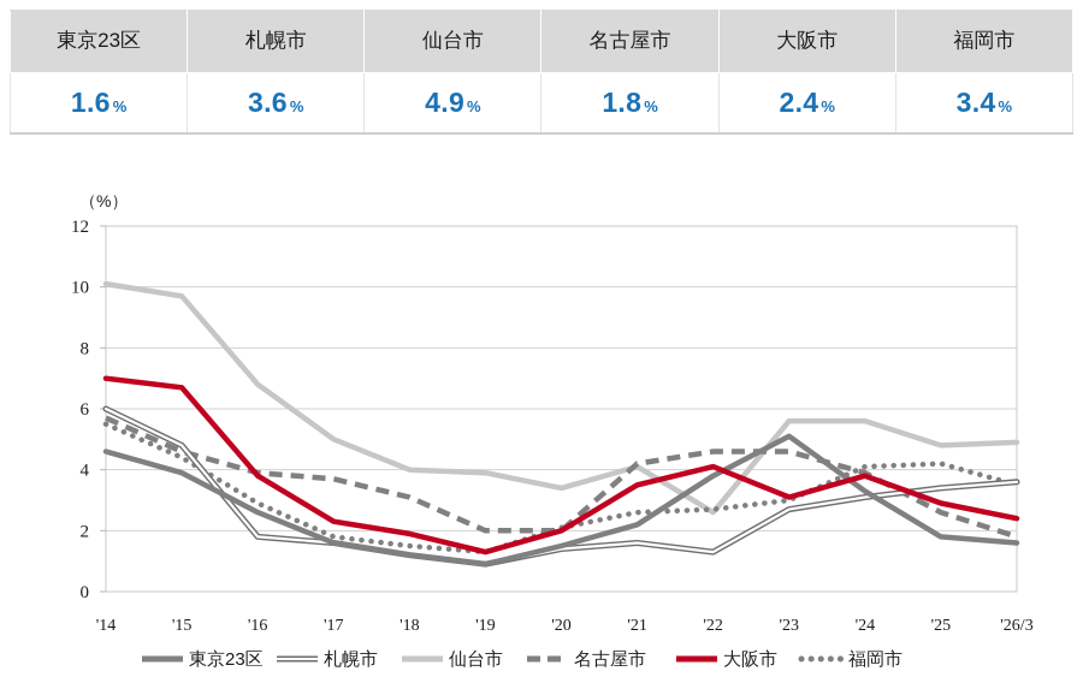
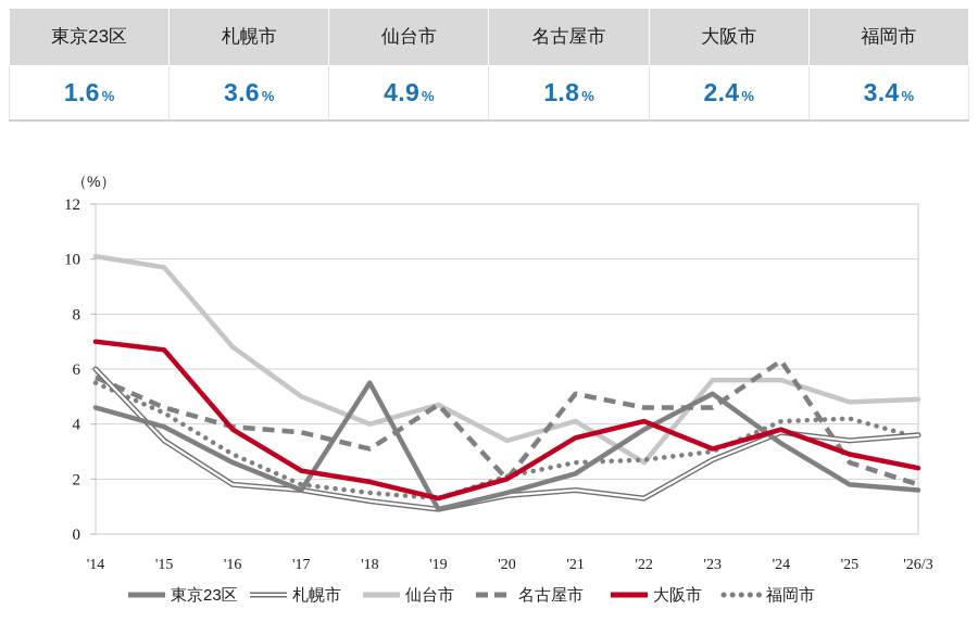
札幌市/'15: 4.8 -> 3.4
東京23区/'18: 1.2 -> 5.5
仙台市/'19: 3.9 -> 4.7
名古屋市/'19: 2.0 -> 4.7
名古屋市/'21: 4.2 -> 5.1
札幌市/'24: 3.1 -> 3.7
名古屋市/'24: 3.9 -> 6.3
